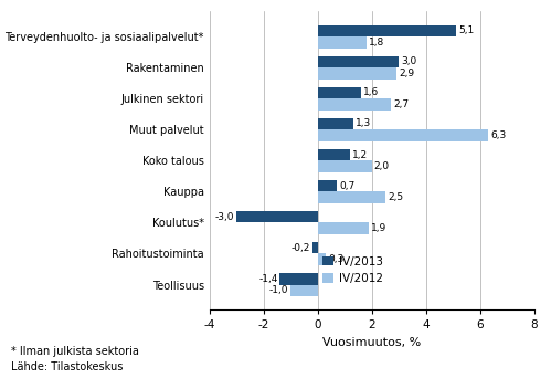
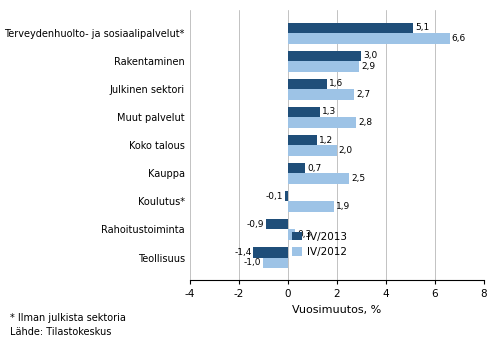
IV/2012/Terveydenhuolto- ja sosiaalipalvelut*: 1,8 -> 6,6
IV/2012/Muut palvelut: 6,3 -> 2,8
IV/2013/Koulutus*: -3,0 -> -0,1
IV/2013/Rahoitustoiminta: -0,2 -> -0,9
